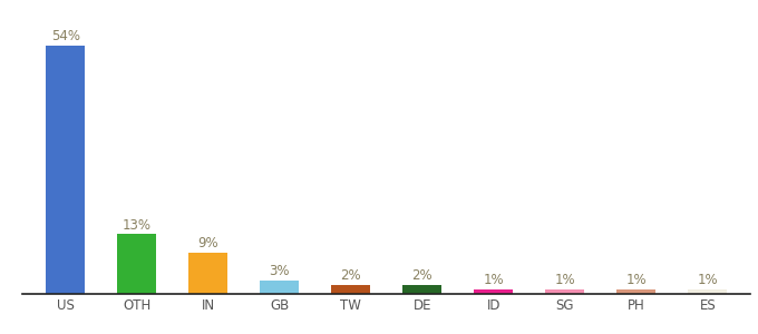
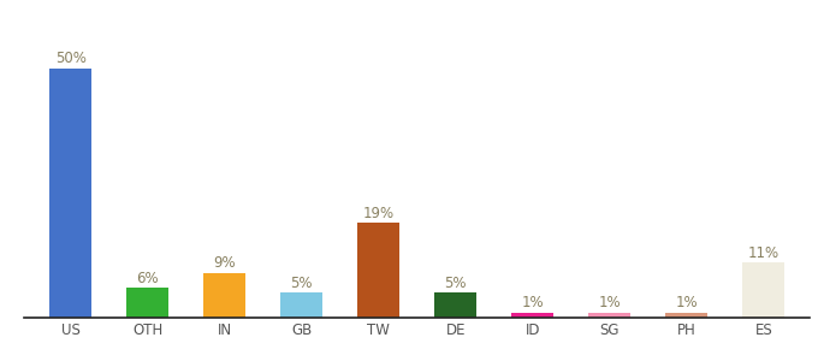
US: 54% -> 50%
OTH: 13% -> 6%
GB: 3% -> 5%
TW: 2% -> 19%
DE: 2% -> 5%
ES: 1% -> 11%
